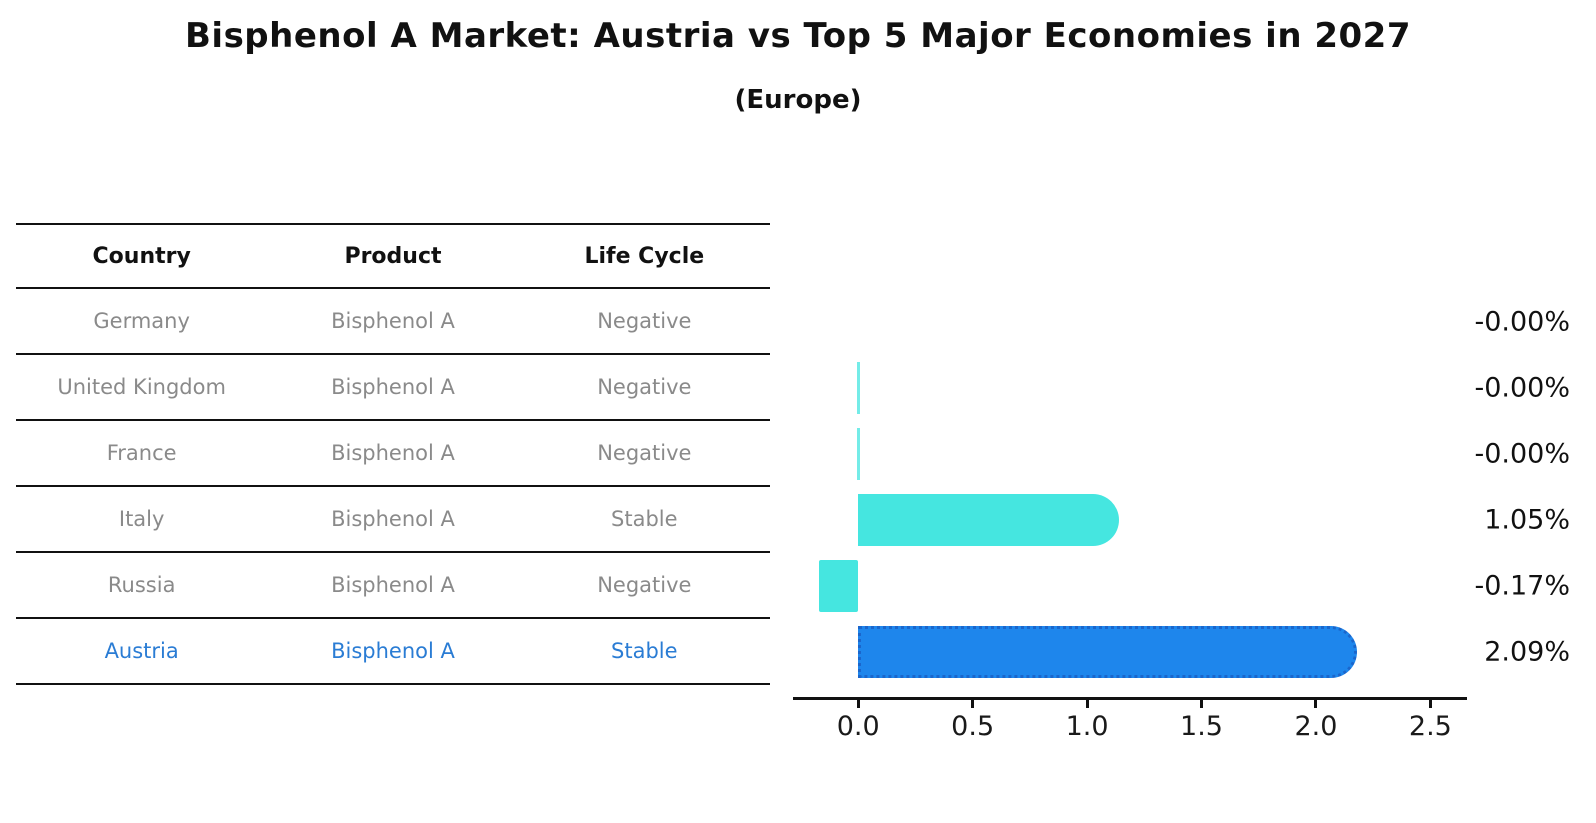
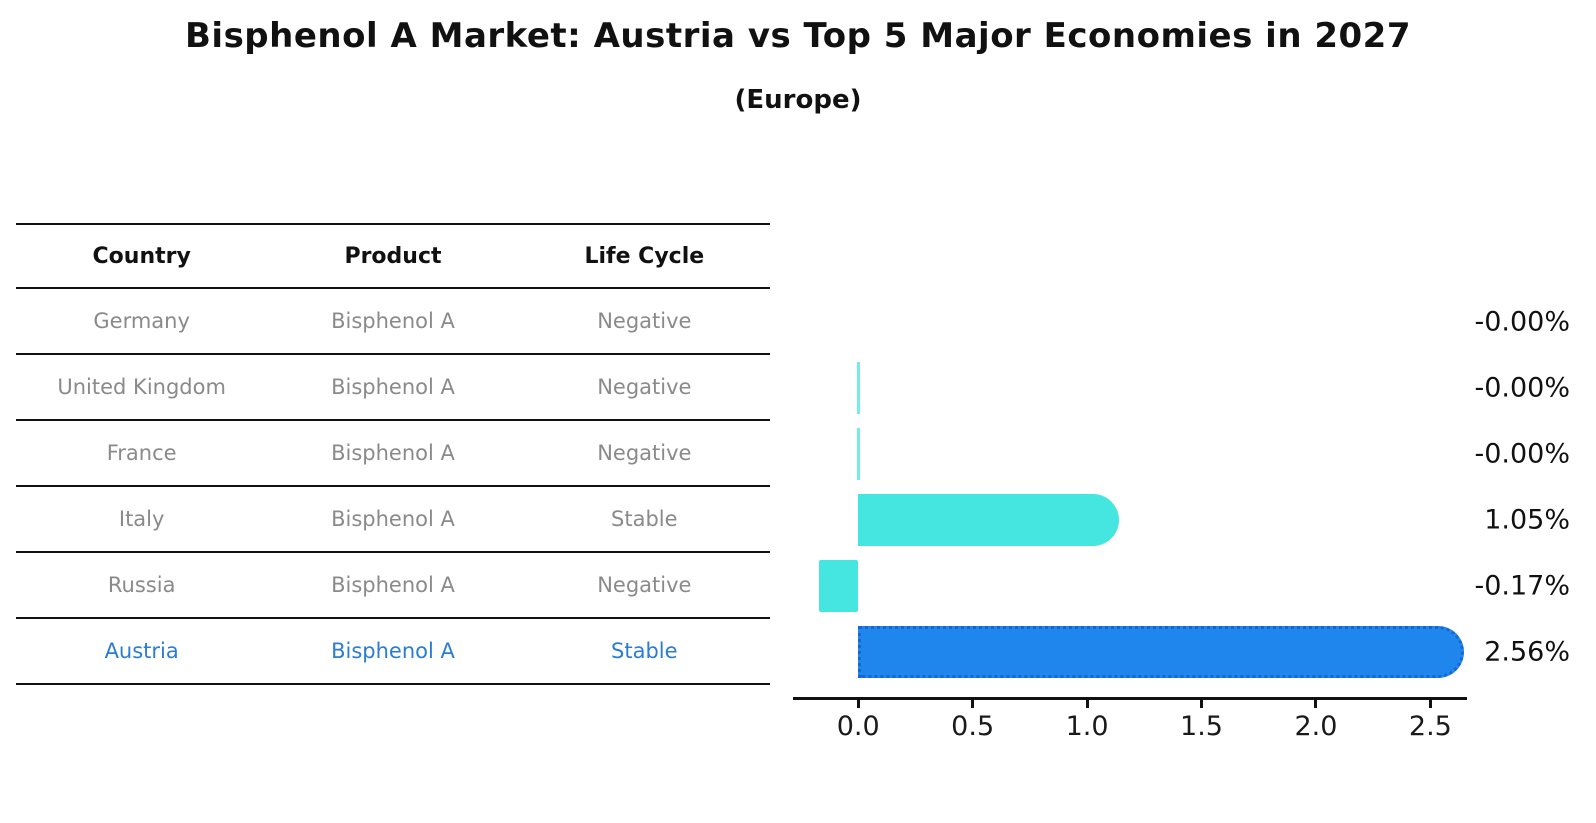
Austria: 2.09% -> 2.56%
